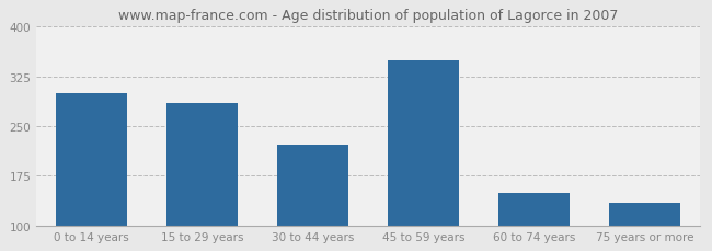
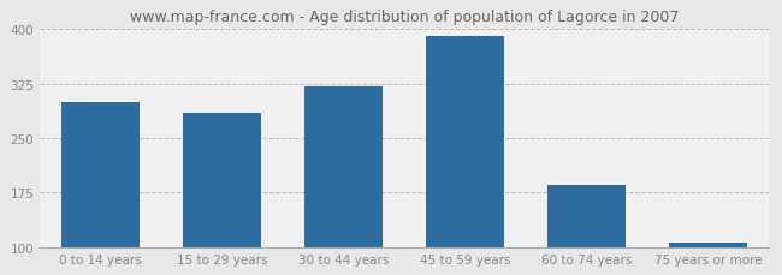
30 to 44 years: 222 -> 321
45 to 59 years: 350 -> 391
60 to 74 years: 150 -> 185
75 years or more: 134 -> 107
